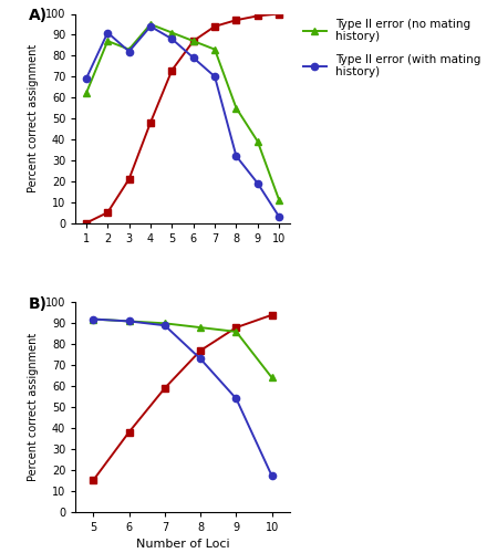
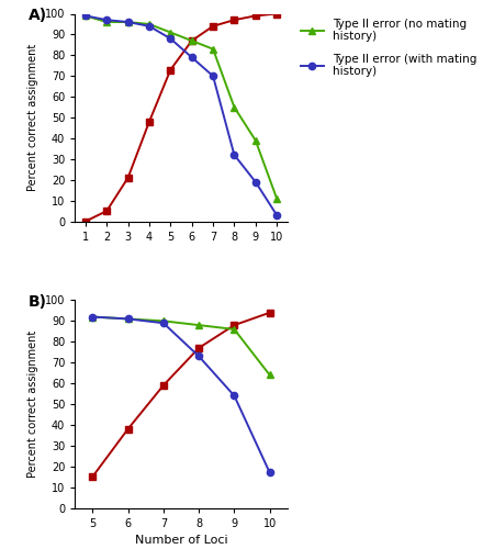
Type II error (no mating history)/1: 62 -> 99
Type II error (with mating history)/1: 69 -> 99
Type II error (no mating history)/2: 87 -> 96
Type II error (with mating history)/2: 91 -> 97
Type II error (no mating history)/3: 83 -> 96
Type II error (with mating history)/3: 82 -> 96
